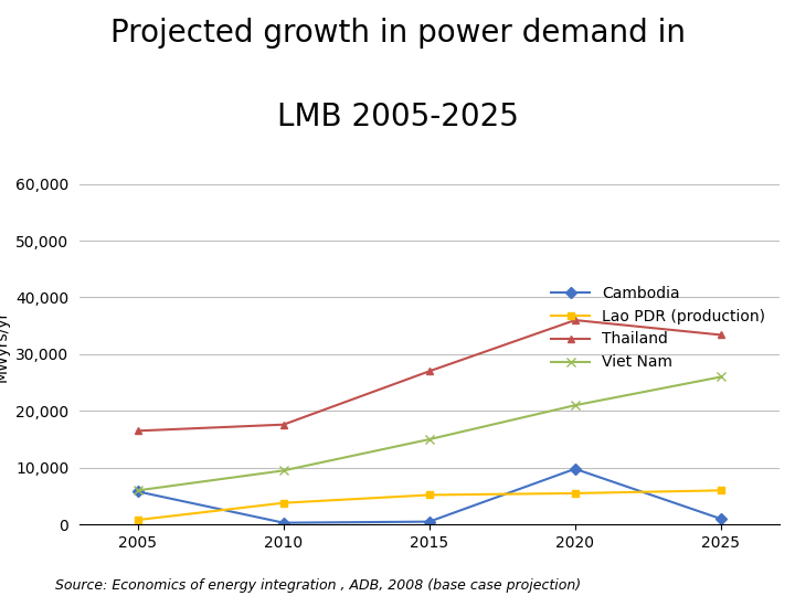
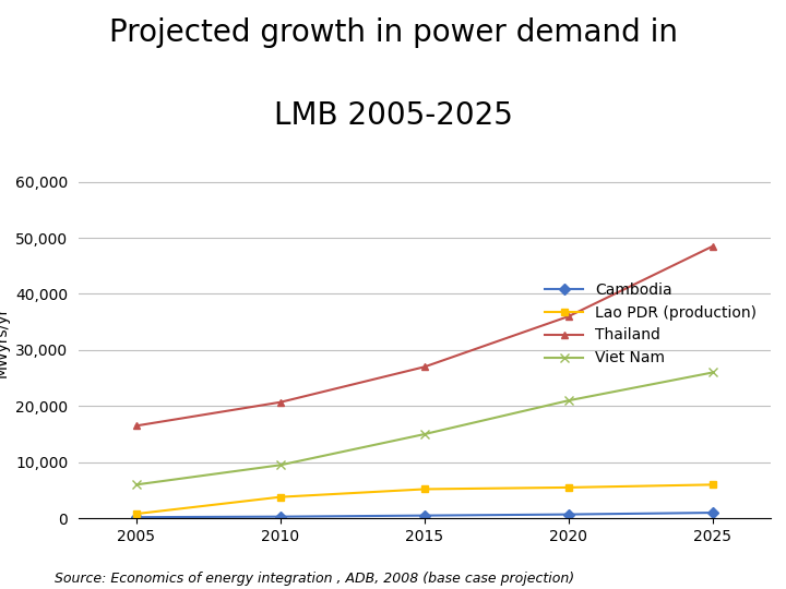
Cambodia/2005: 5,800 -> 200
Thailand/2010: 17,600 -> 20,700
Cambodia/2020: 9,800 -> 700
Thailand/2025: 33,400 -> 48,500
